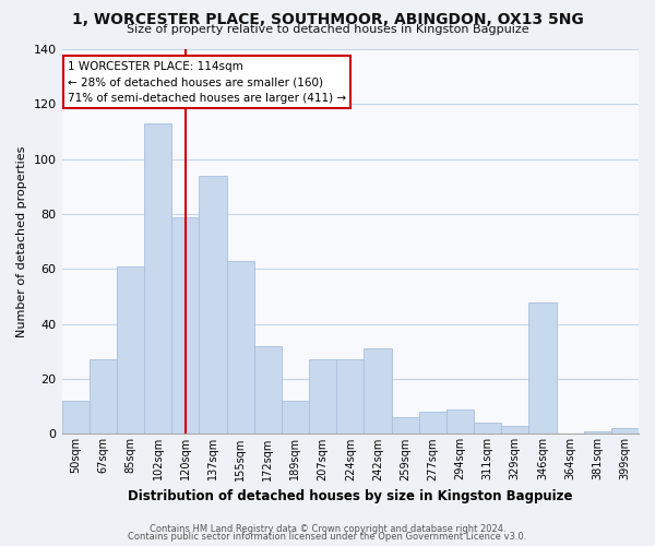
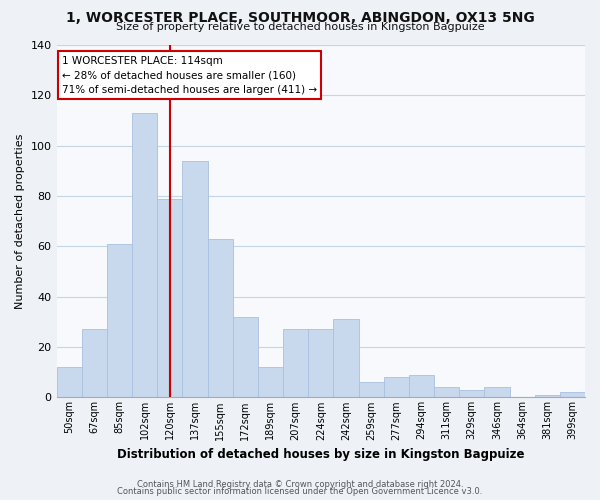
346sqm: 48 -> 4
